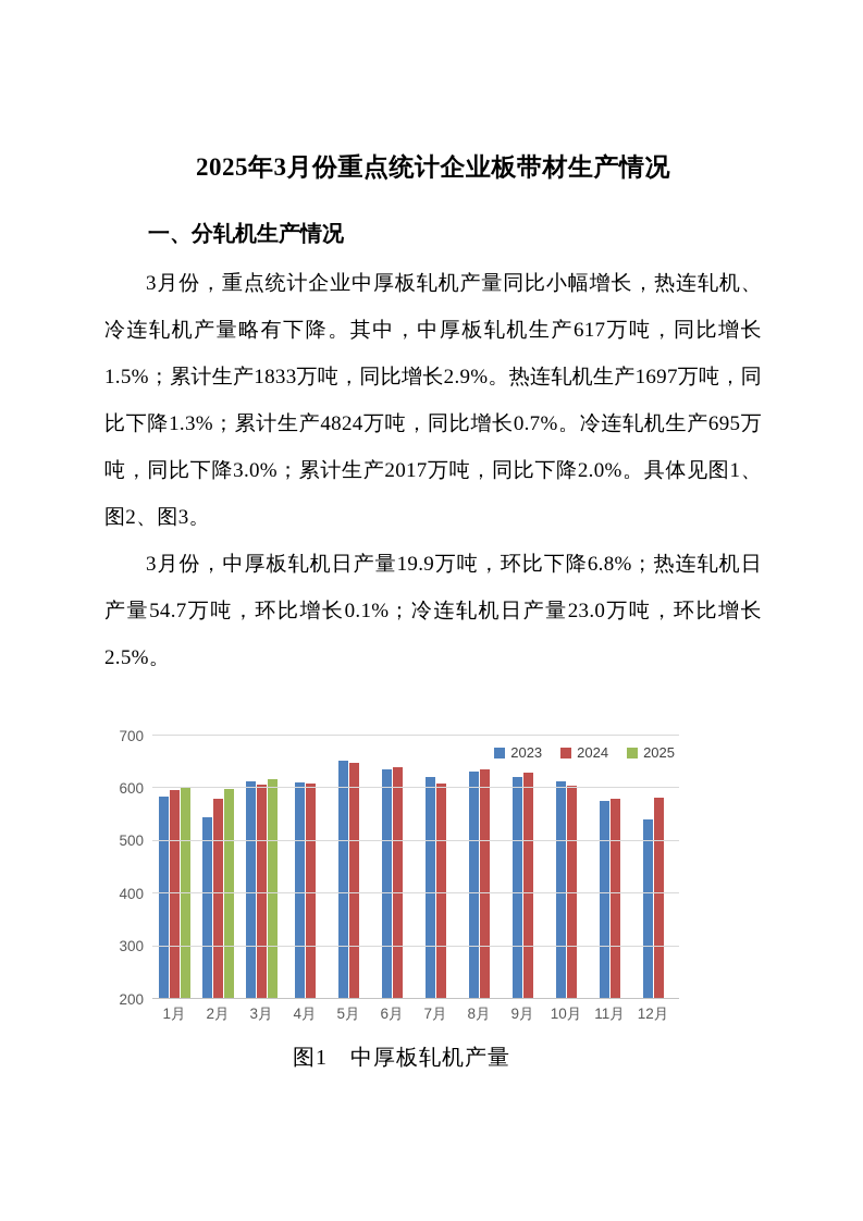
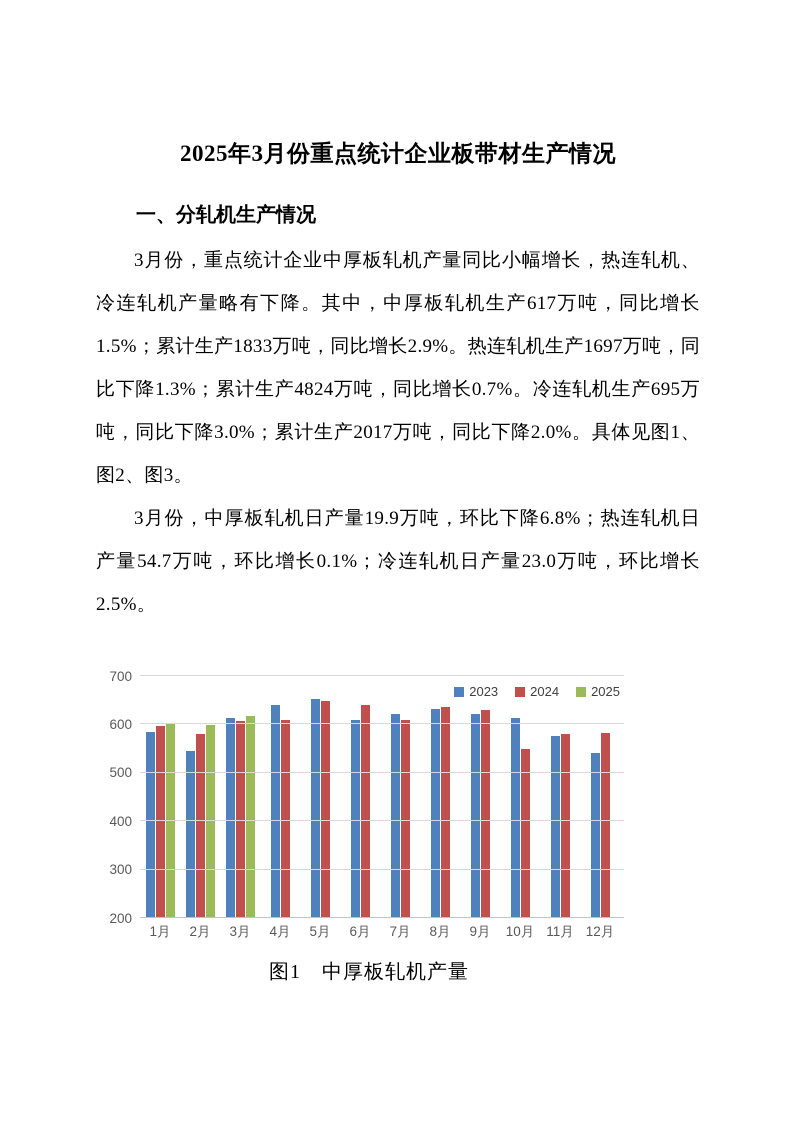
2023/4月: 610 -> 640
2023/6月: 640 -> 610
2024/10月: 600 -> 550
